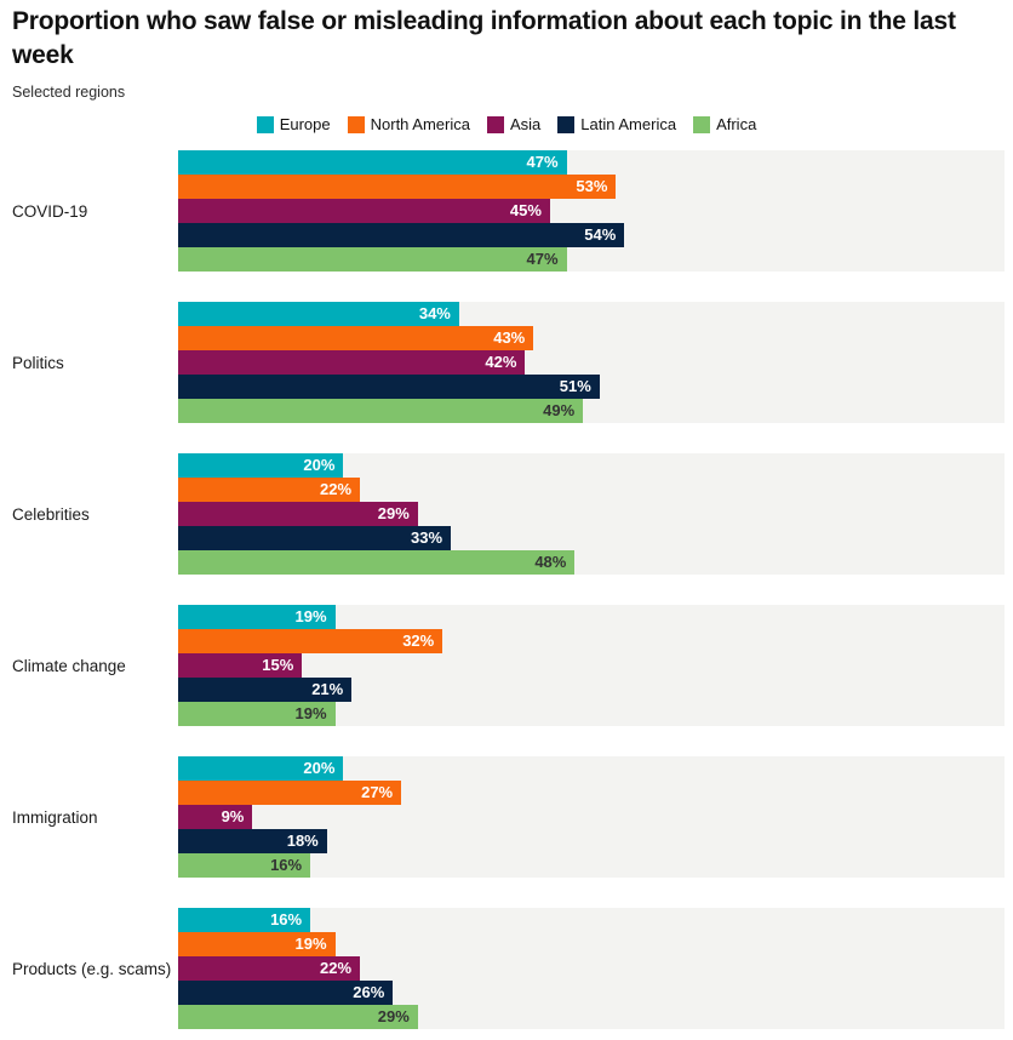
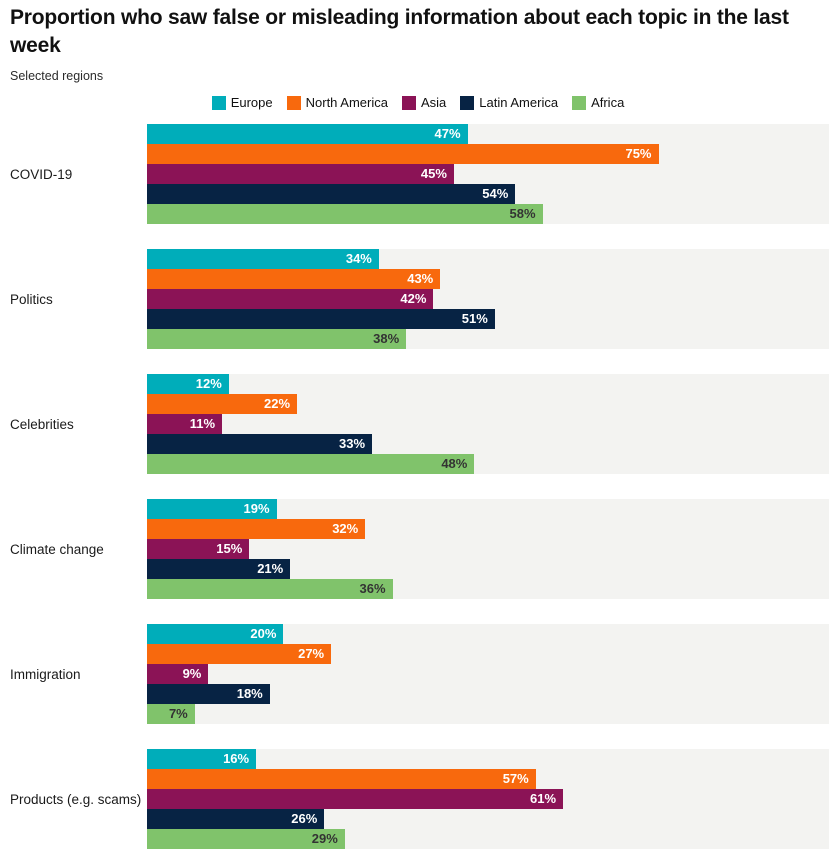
North America/COVID-19: 53% -> 75%
Africa/COVID-19: 47% -> 58%
Africa/Politics: 49% -> 38%
Europe/Celebrities: 20% -> 12%
Asia/Celebrities: 29% -> 11%
Africa/Climate change: 19% -> 36%
Africa/Immigration: 16% -> 7%
North America/Products (e.g. scams): 19% -> 57%
Asia/Products (e.g. scams): 22% -> 61%
